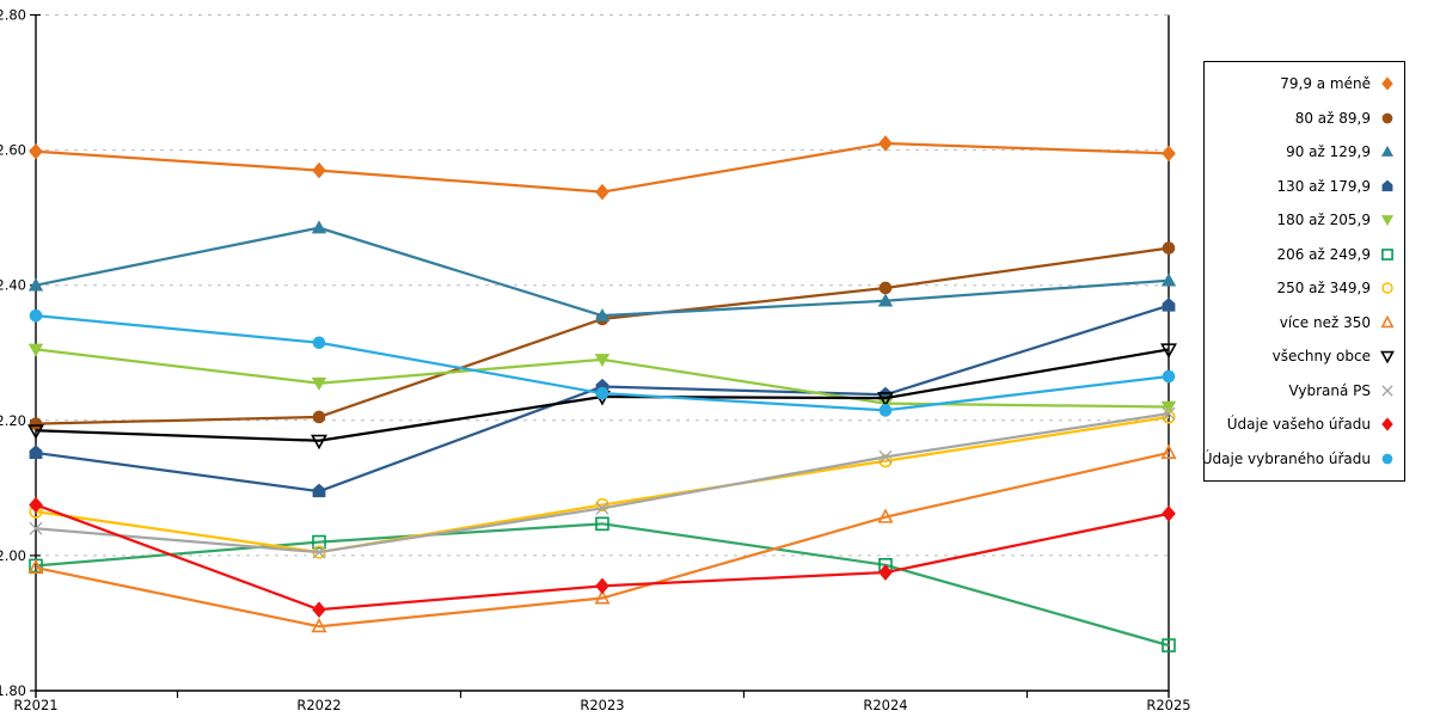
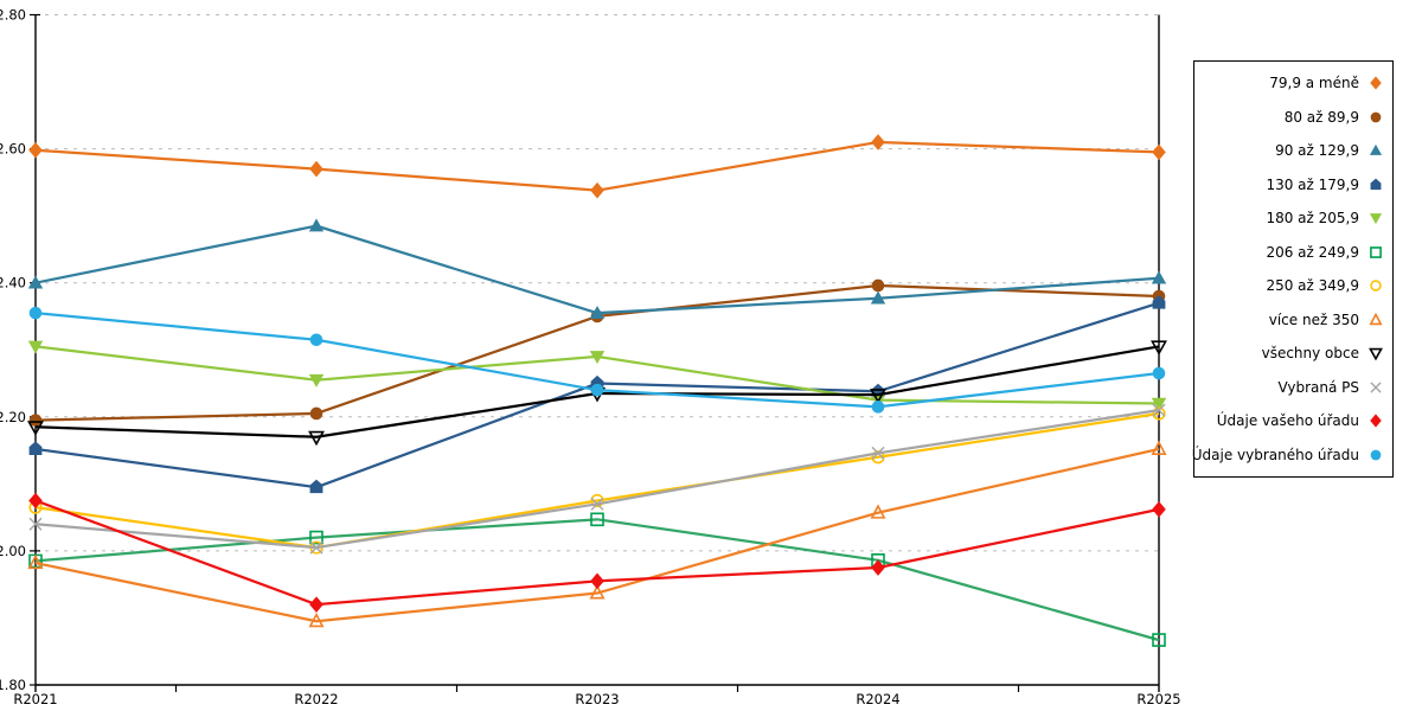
80 až 89,9/R2025: 2.46 -> 2.38
